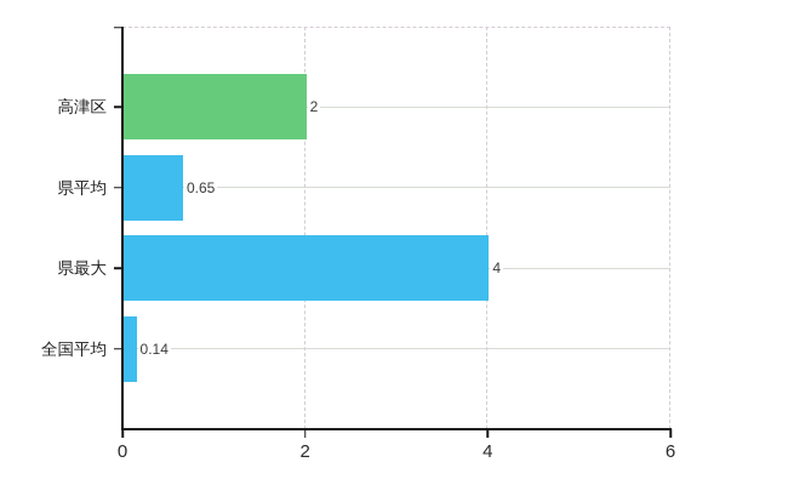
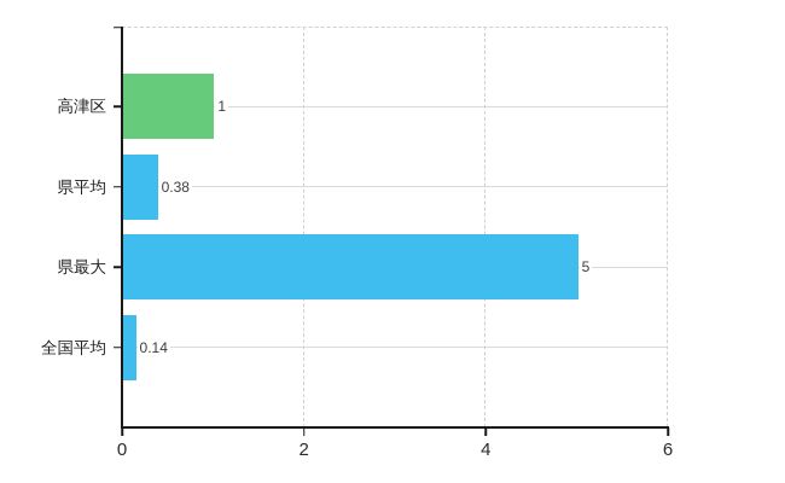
高津区: 2 -> 1
県平均: 0.65 -> 0.38
県最大: 4 -> 5
